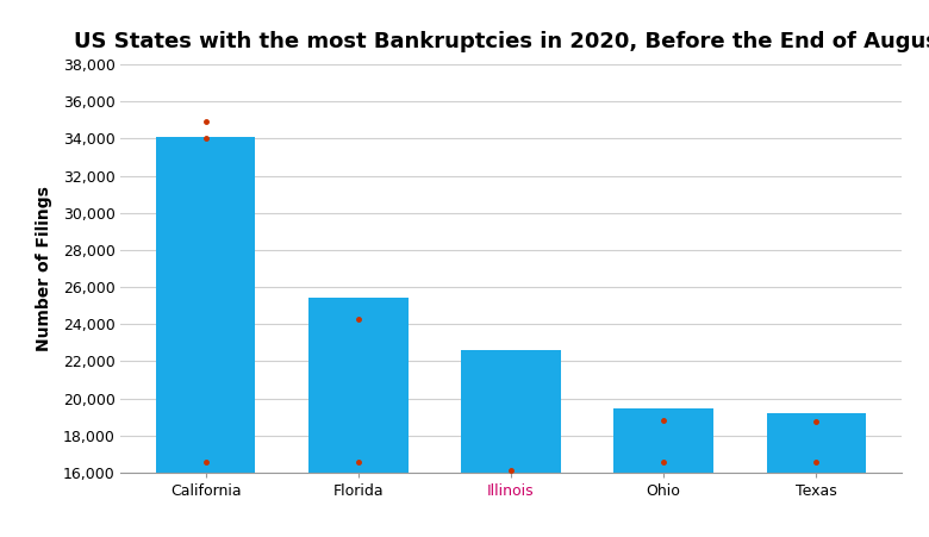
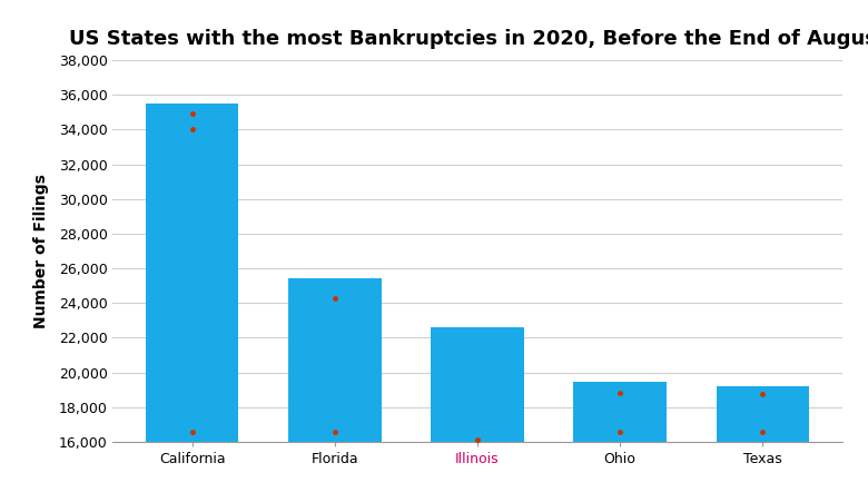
California: 34,100 -> 35,500
